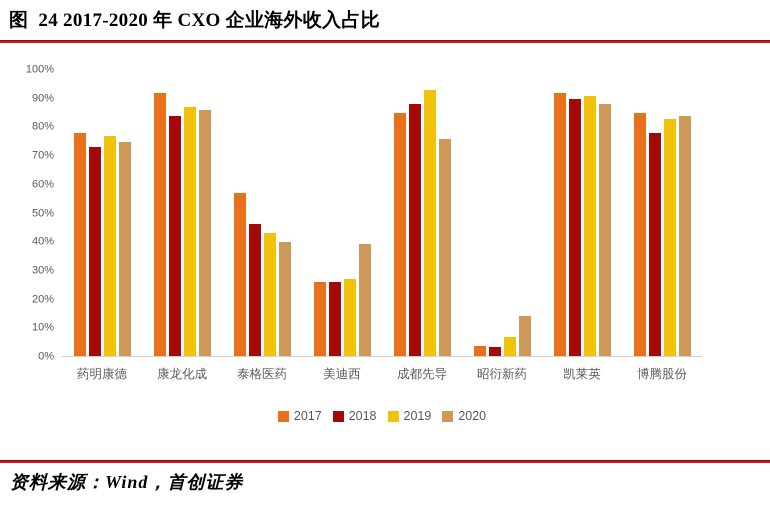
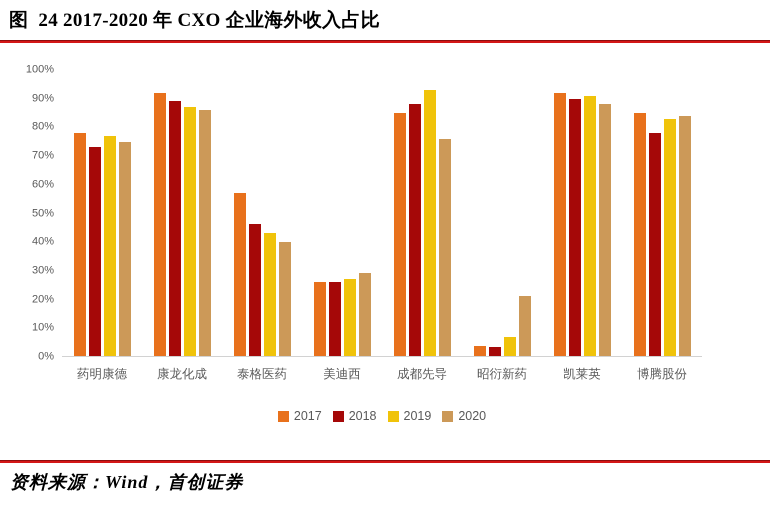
2018/康龙化成: 84% -> 89%
2020/美迪西: 39% -> 29%
2020/昭衍新药: 14% -> 21%
